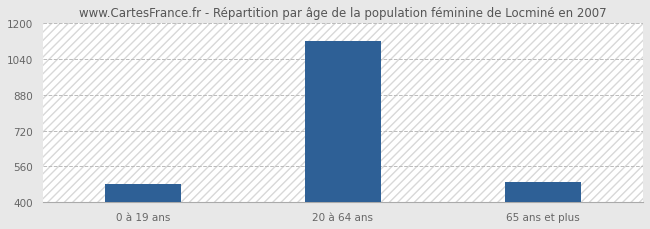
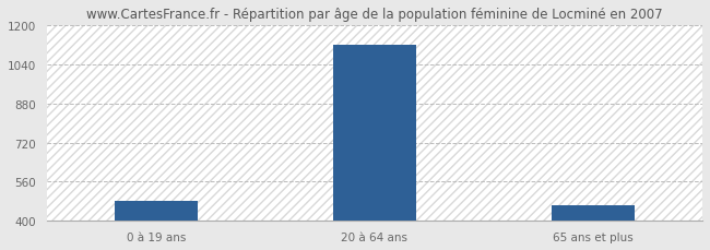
65 ans et plus: 490 -> 463
